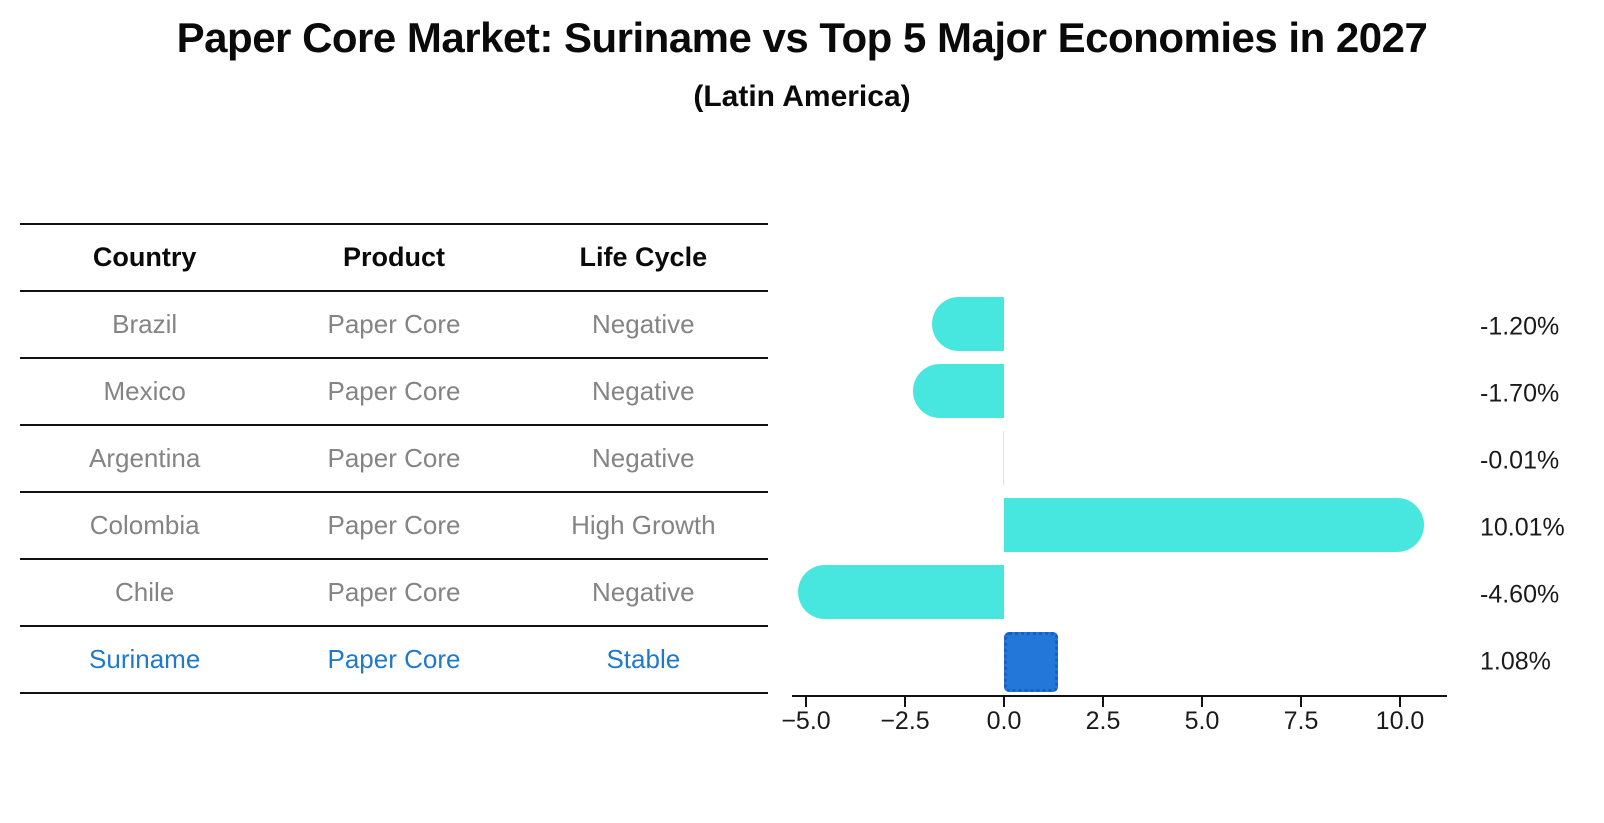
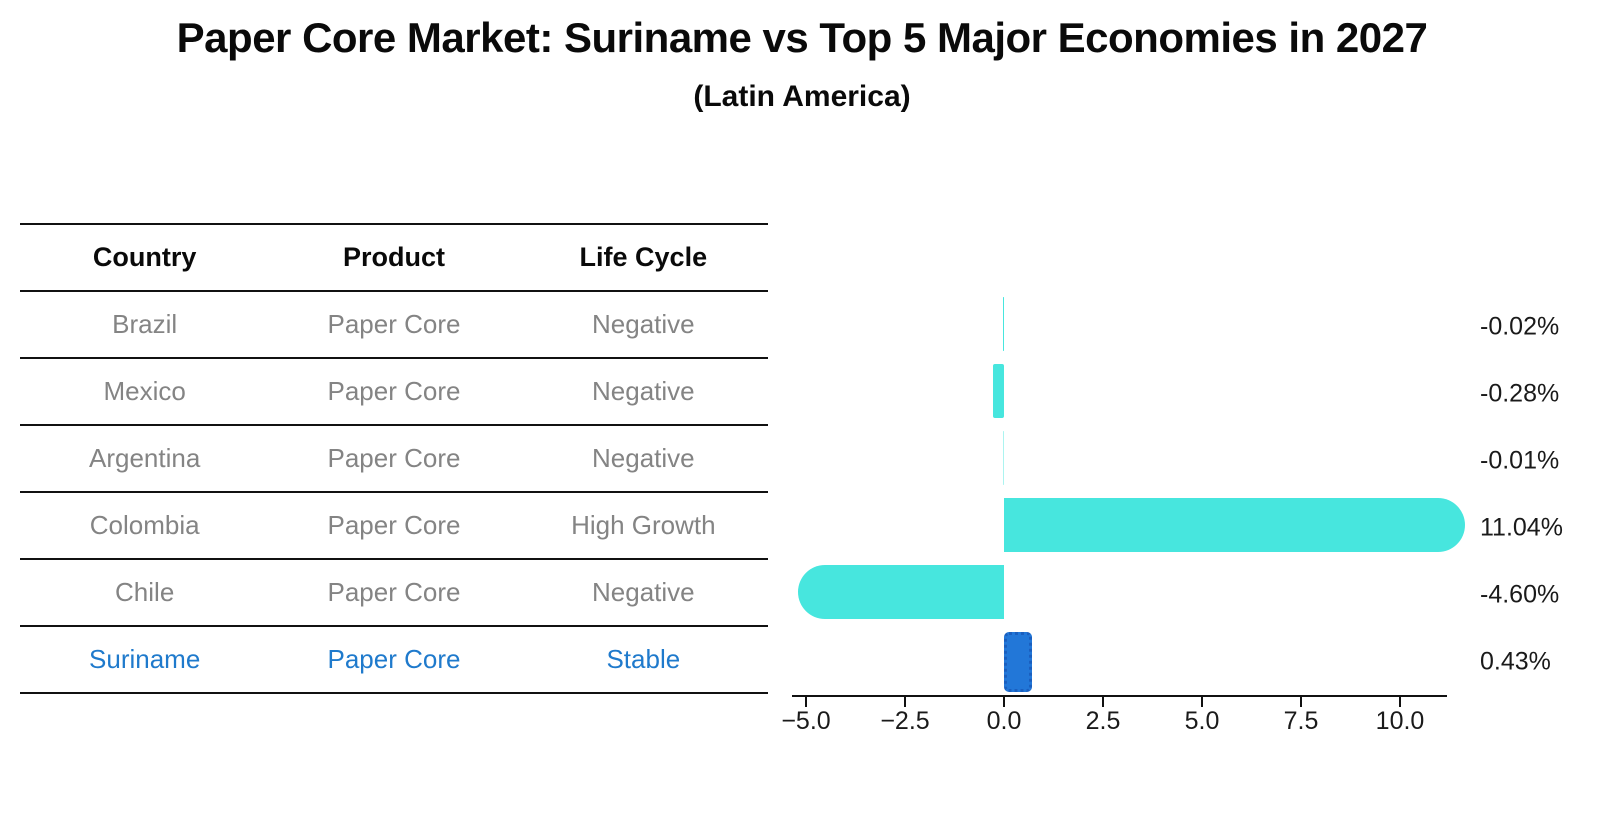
Brazil: -1.20% -> -0.02%
Mexico: -1.70% -> -0.28%
Colombia: 10.01% -> 11.04%
Suriname: 1.08% -> 0.43%
